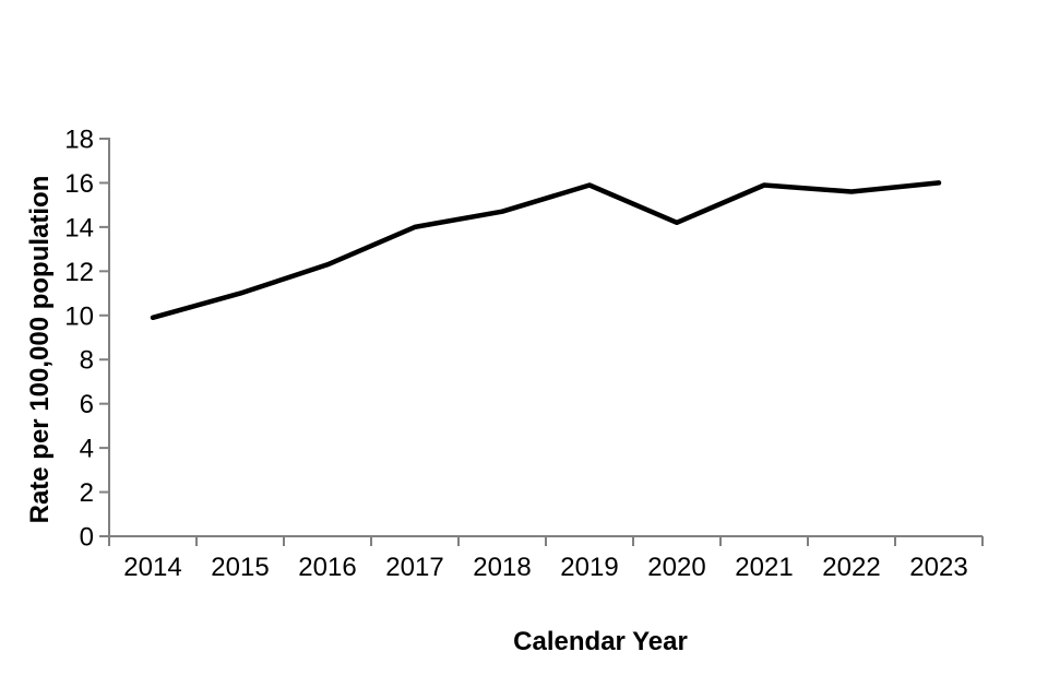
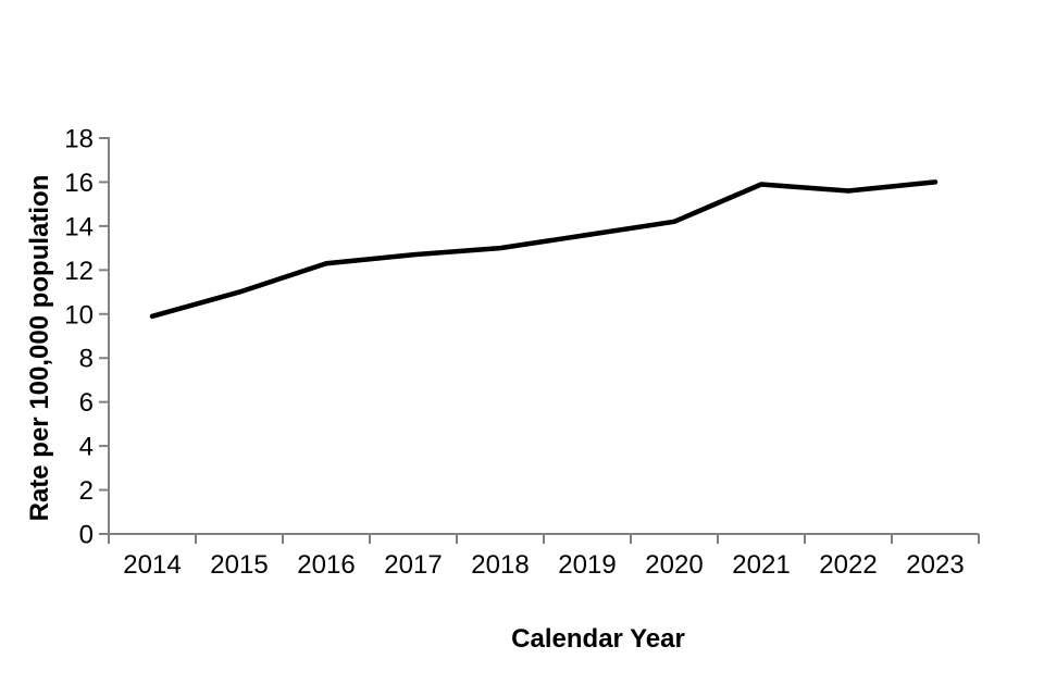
2017: 14.0 -> 12.7
2018: 14.7 -> 13.0
2019: 15.9 -> 13.6
